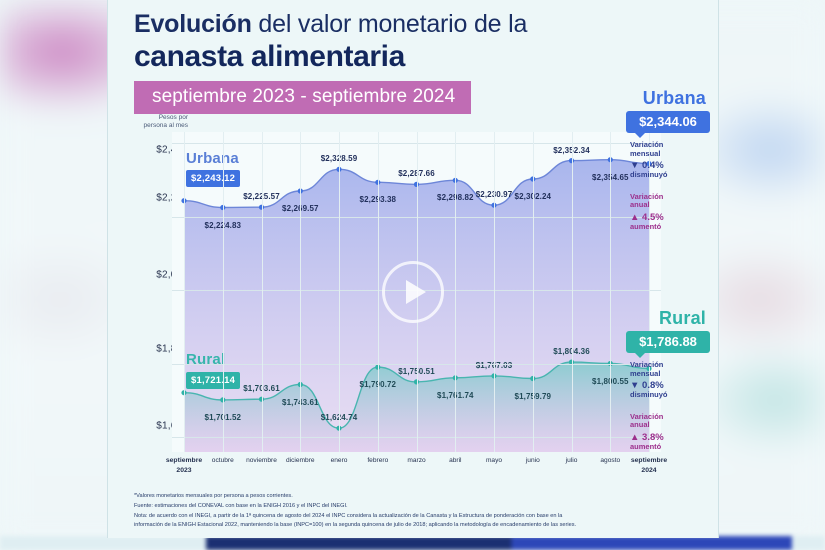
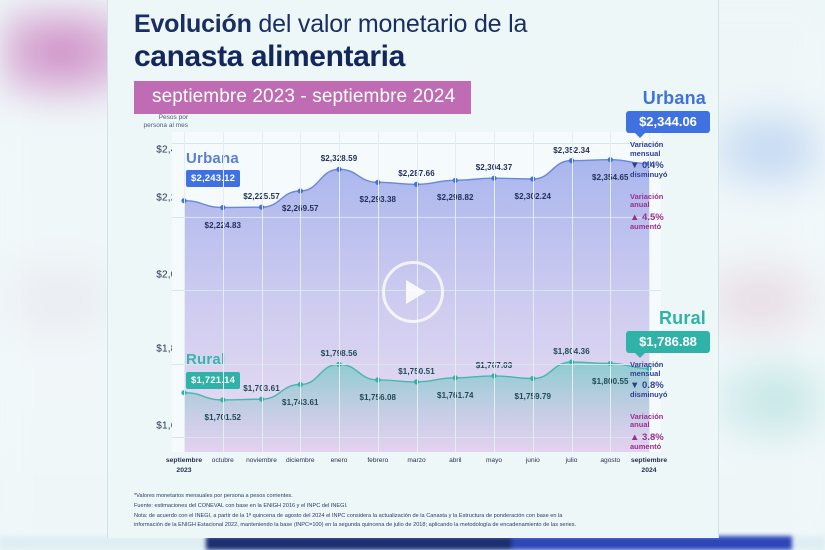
Rural/enero: $1,624.74 -> $1,798.56
Rural/febrero: $1,790.72 -> $1,756.08
Urbana/mayo: $2,230.97 -> $2,304.37
